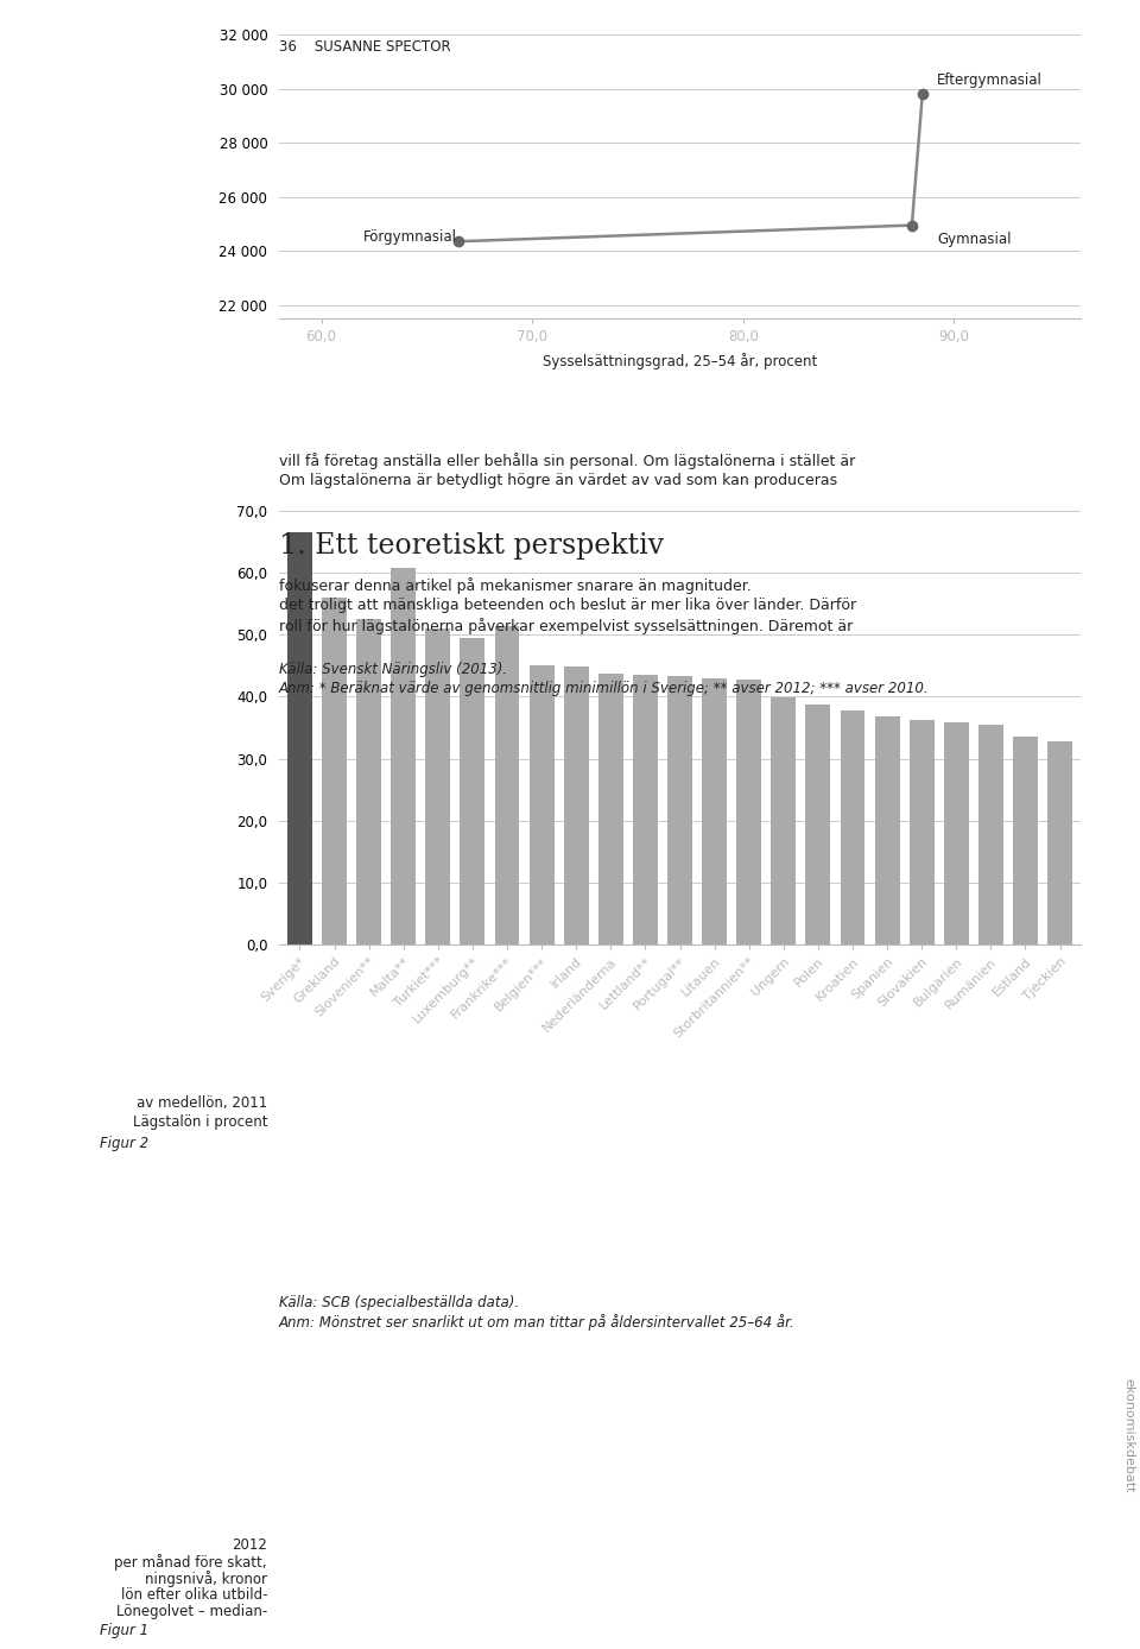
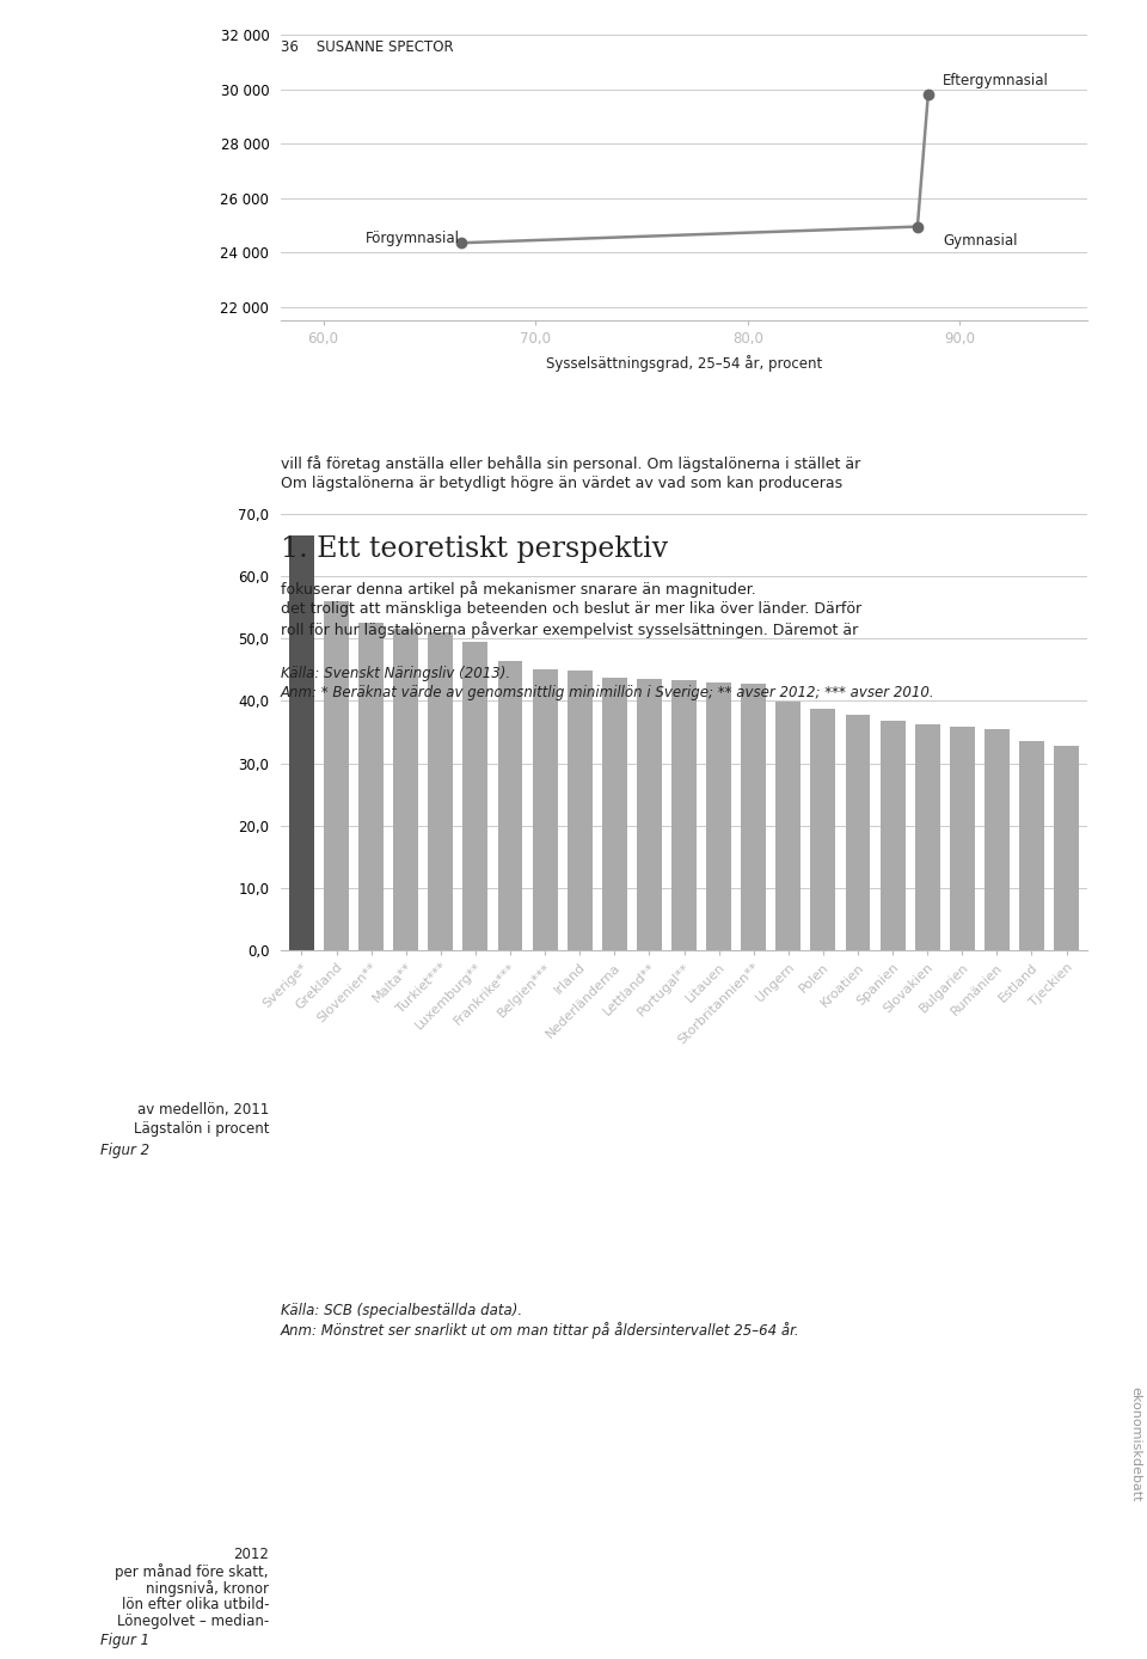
Malta**: 60,8 -> 51,5
Frankrike***: 51,4 -> 46,5
